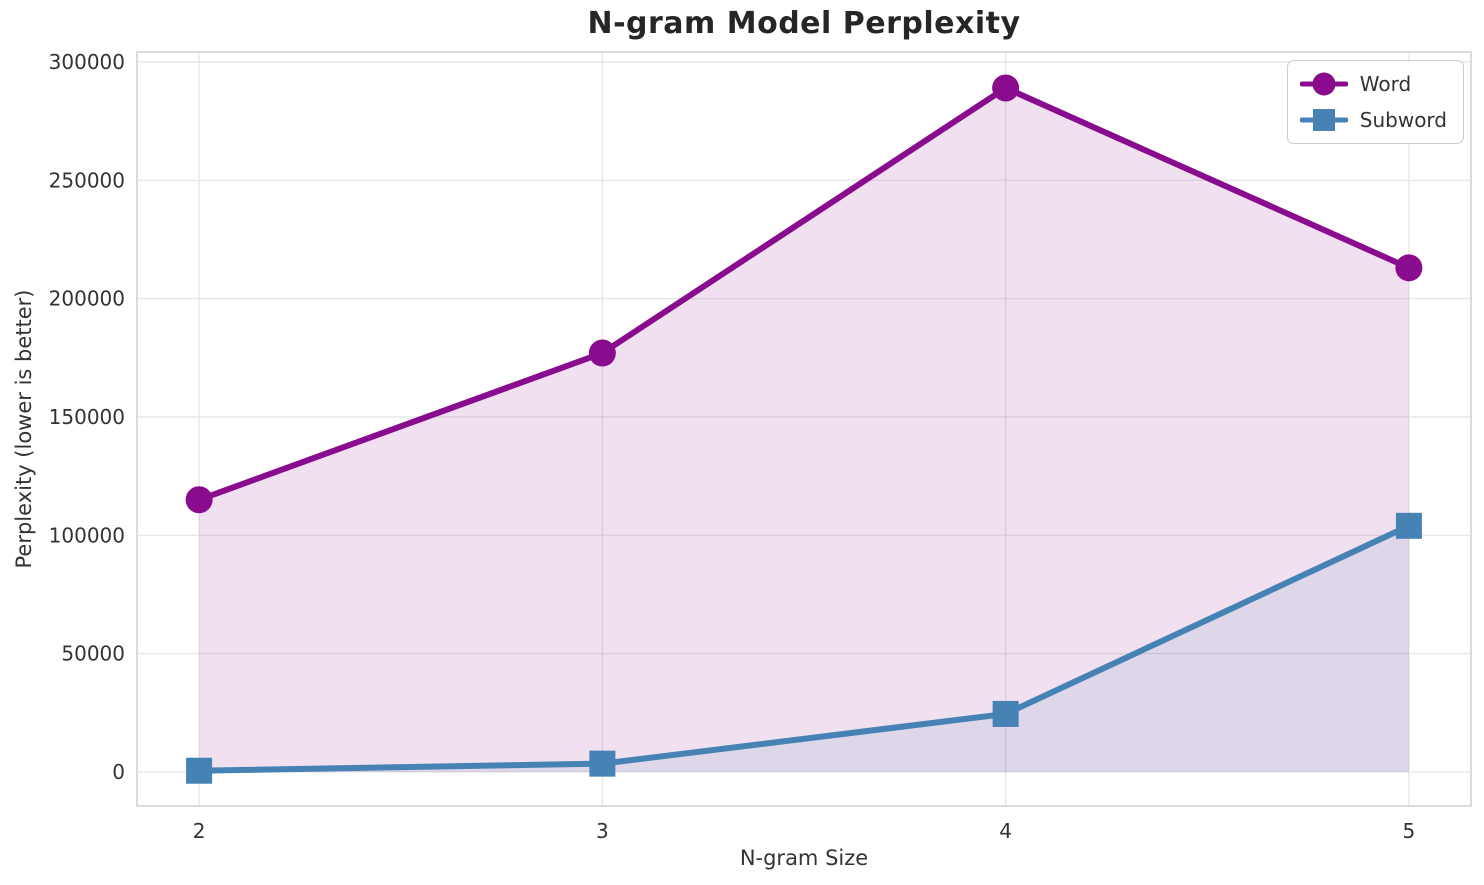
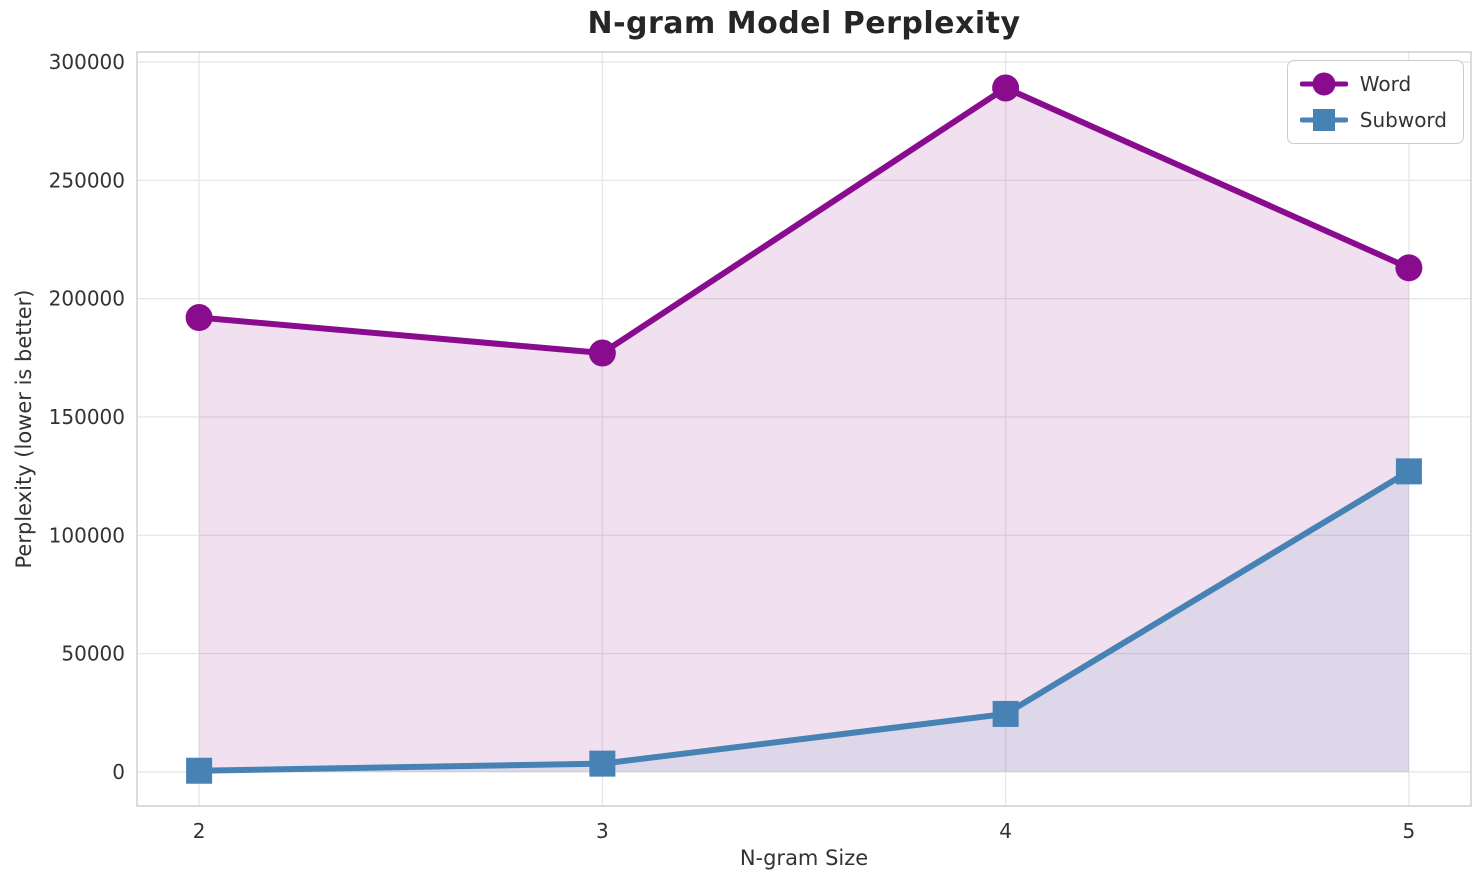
Word/2: 115000 -> 192000
Subword/5: 104000 -> 127000
